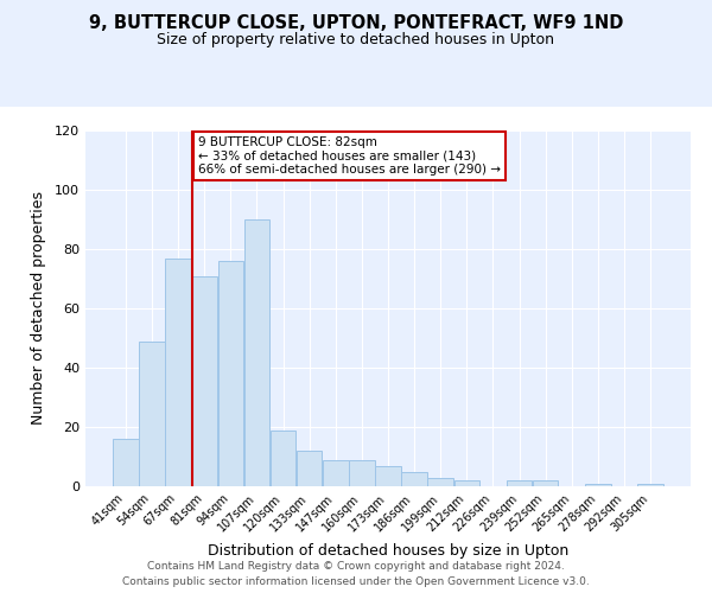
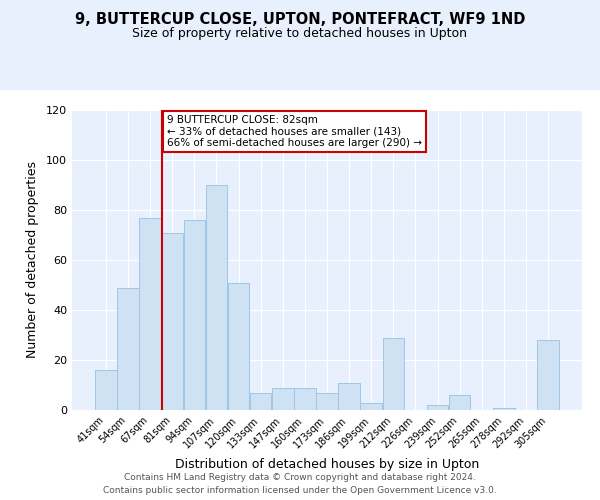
120sqm: 19 -> 51
133sqm: 12 -> 7
186sqm: 5 -> 11
212sqm: 2 -> 29
252sqm: 2 -> 6
305sqm: 1 -> 28
